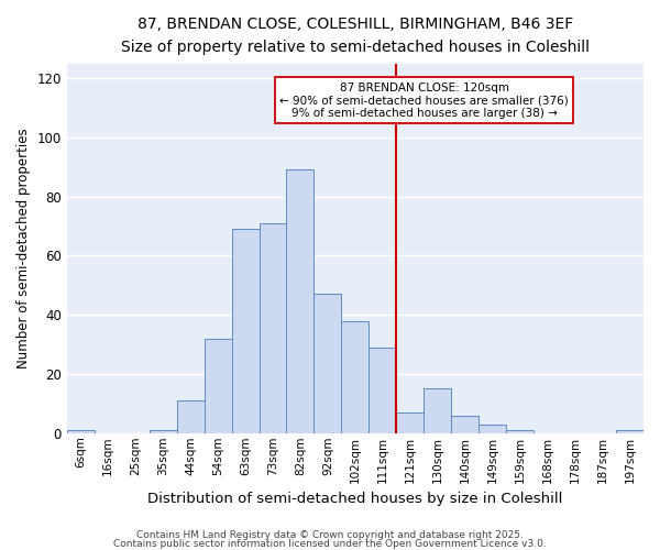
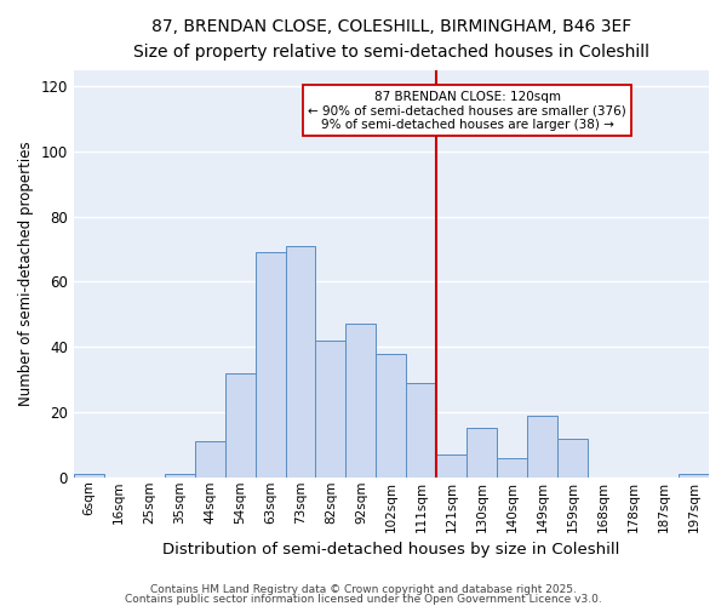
82sqm: 89 -> 42
149sqm: 3 -> 19
159sqm: 1 -> 12
